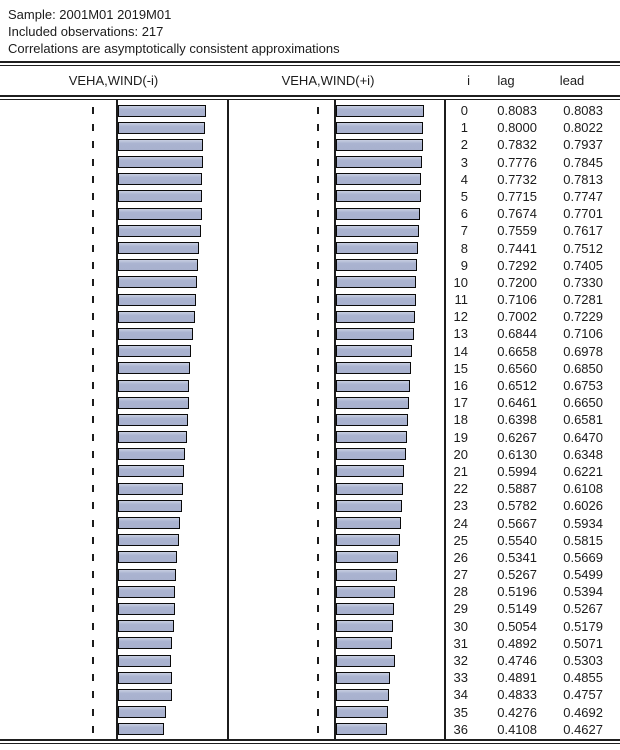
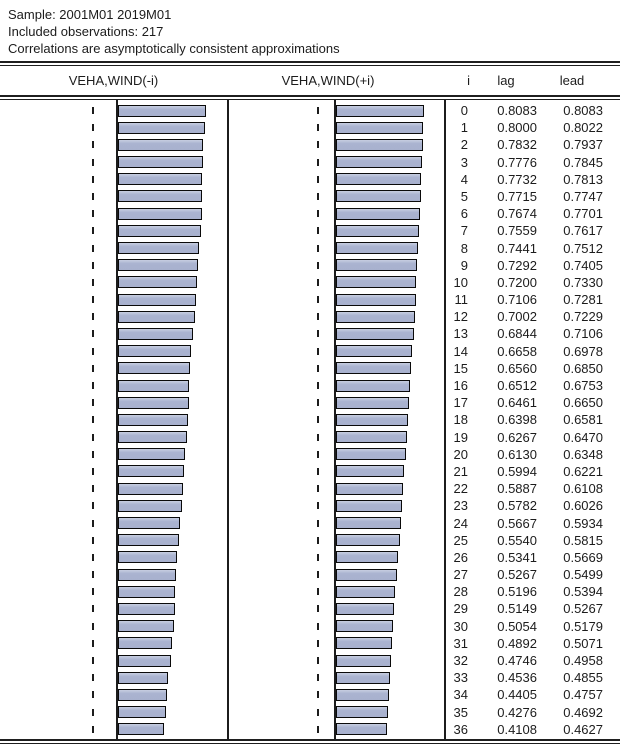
lead/32: 0.5303 -> 0.4958
lag/33: 0.4891 -> 0.4536
lag/34: 0.4833 -> 0.4405
